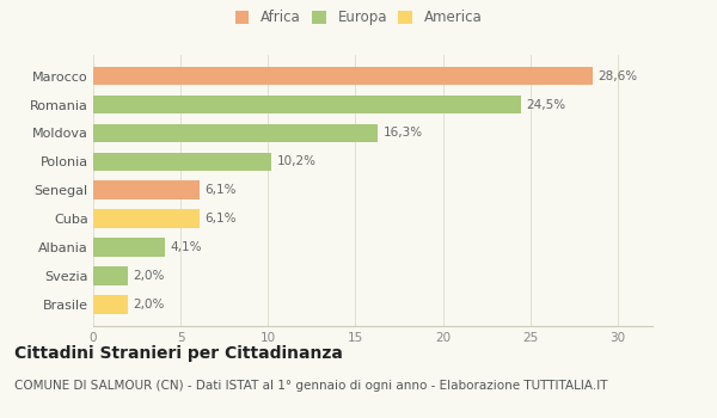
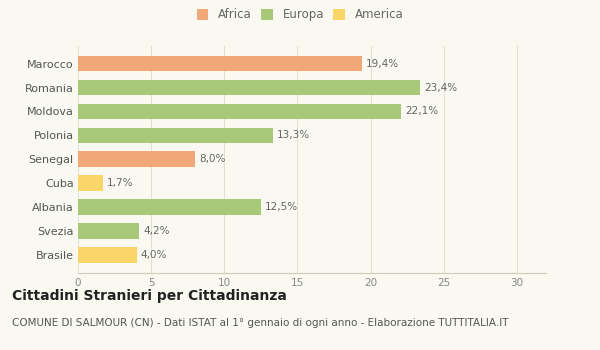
Marocco: 28,6% -> 19,4%
Romania: 24,5% -> 23,4%
Moldova: 16,3% -> 22,1%
Polonia: 10,2% -> 13,3%
Senegal: 6,1% -> 8,0%
Cuba: 6,1% -> 1,7%
Albania: 4,1% -> 12,5%
Svezia: 2,0% -> 4,2%
Brasile: 2,0% -> 4,0%
